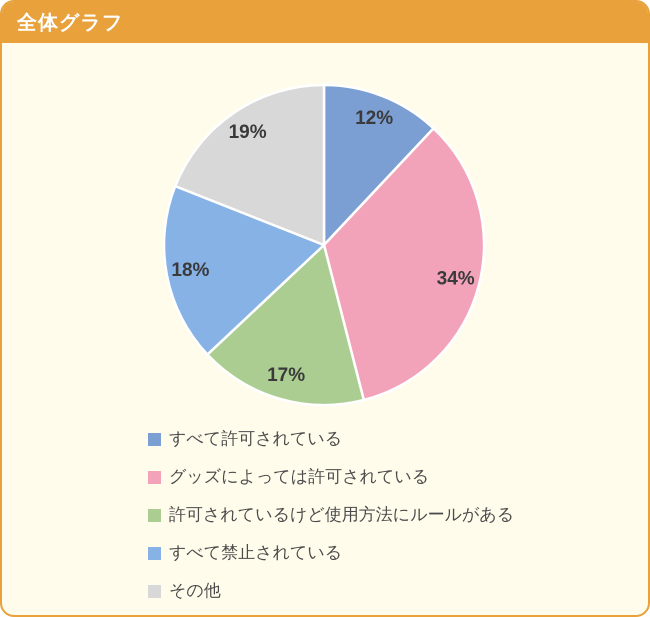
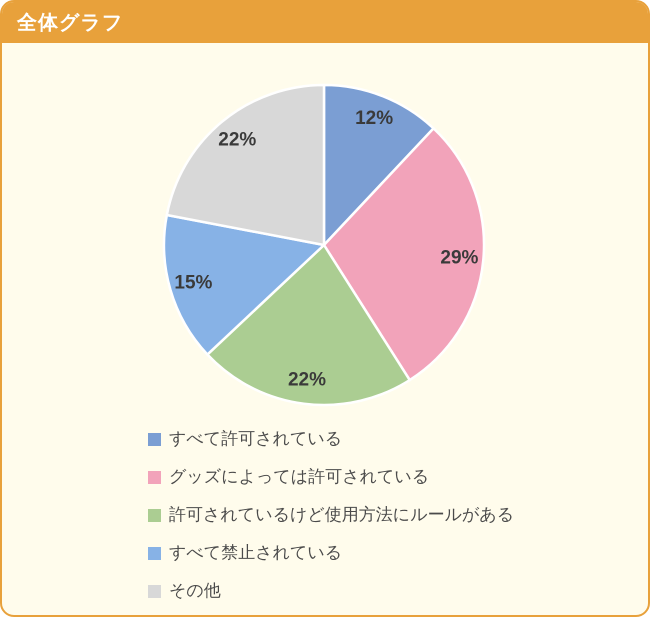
グッズによっては許可されている: 34% -> 29%
許可されているけど使用方法にルールがある: 17% -> 22%
すべて禁止されている: 18% -> 15%
その他: 19% -> 22%
